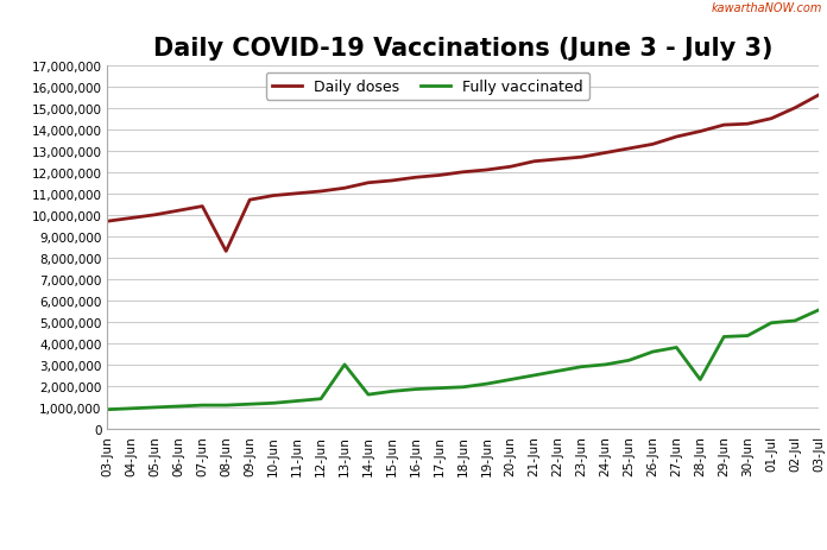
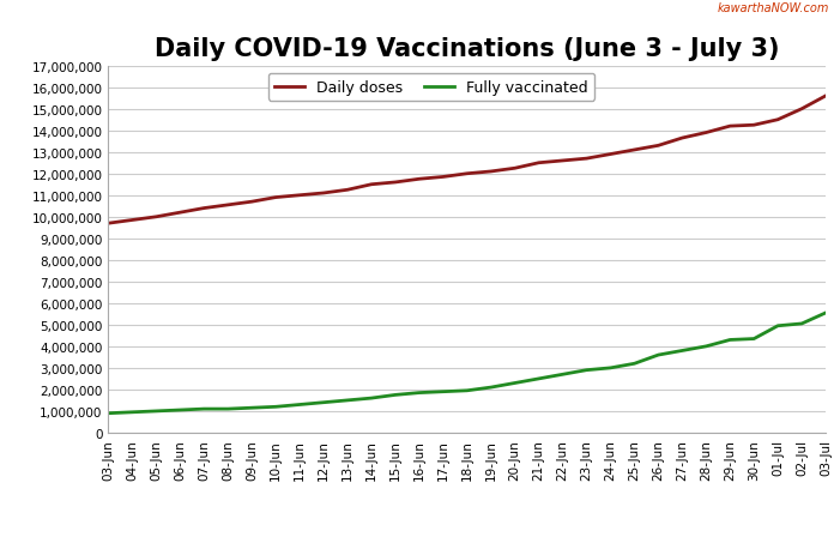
Daily doses/08-Jun: 8,300,000 -> 10,600,000
Fully vaccinated/13-Jun: 3,000,000 -> 1,500,000
Fully vaccinated/28-Jun: 2,300,000 -> 4,000,000
